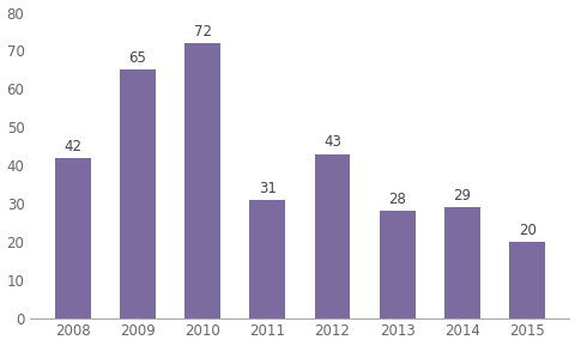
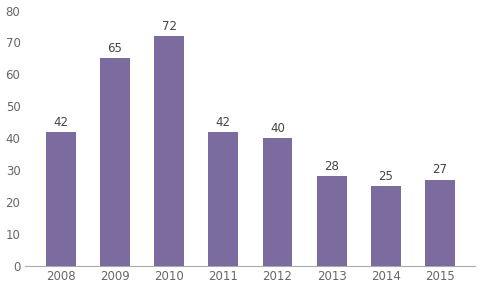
2011: 31 -> 42
2012: 43 -> 40
2014: 29 -> 25
2015: 20 -> 27
